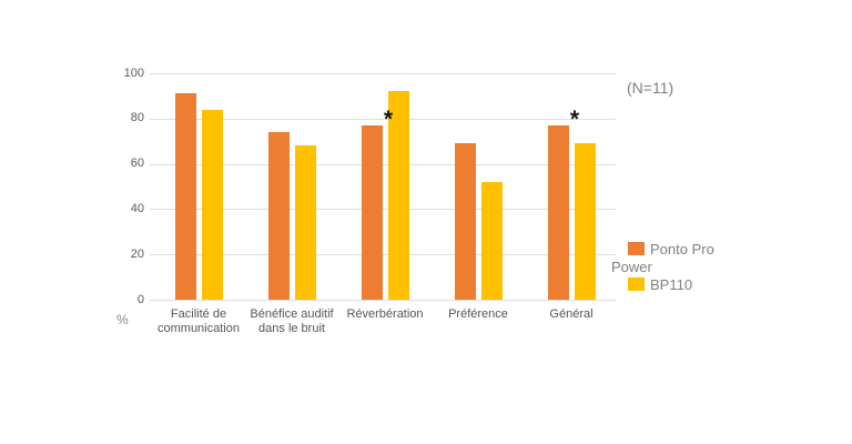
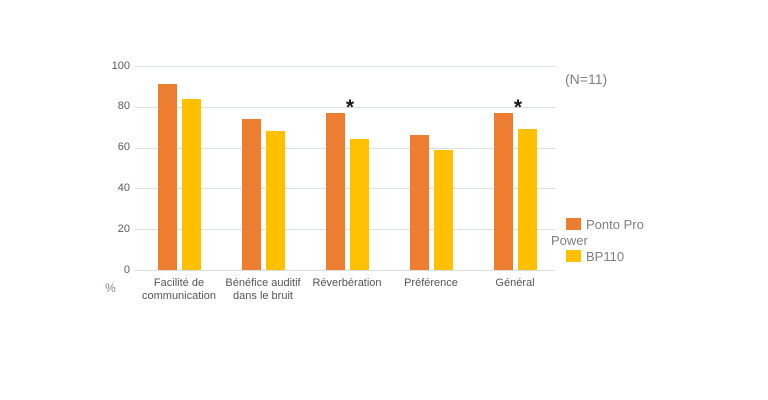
BP110/Réverbération: 92 -> 64
Ponto Pro Power/Préférence: 69 -> 66
BP110/Préférence: 52 -> 59
